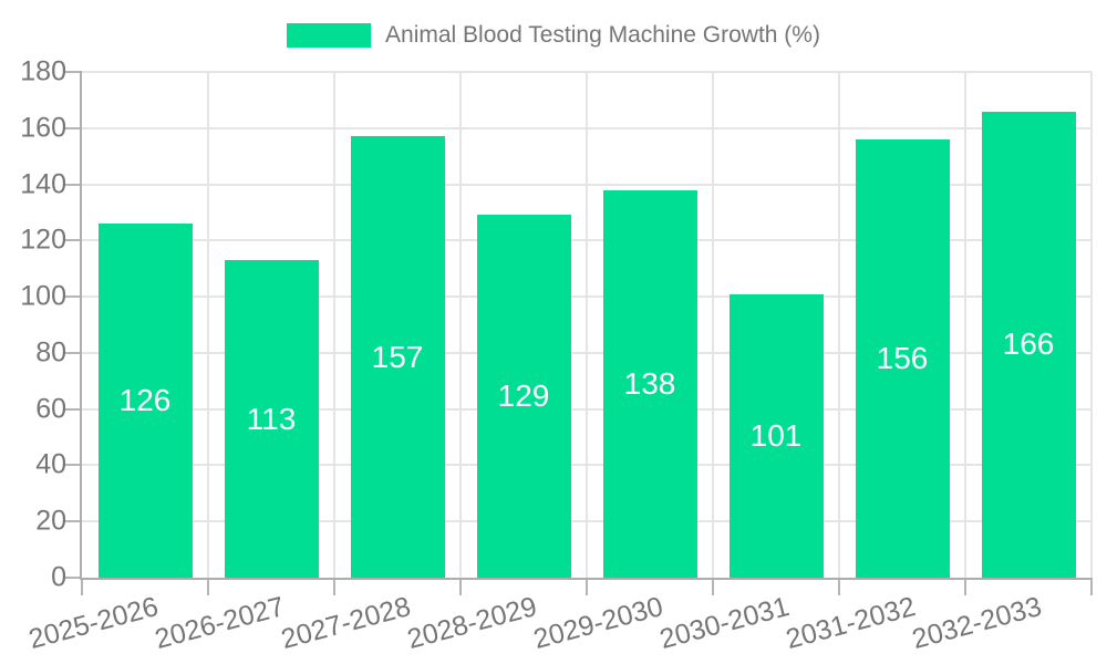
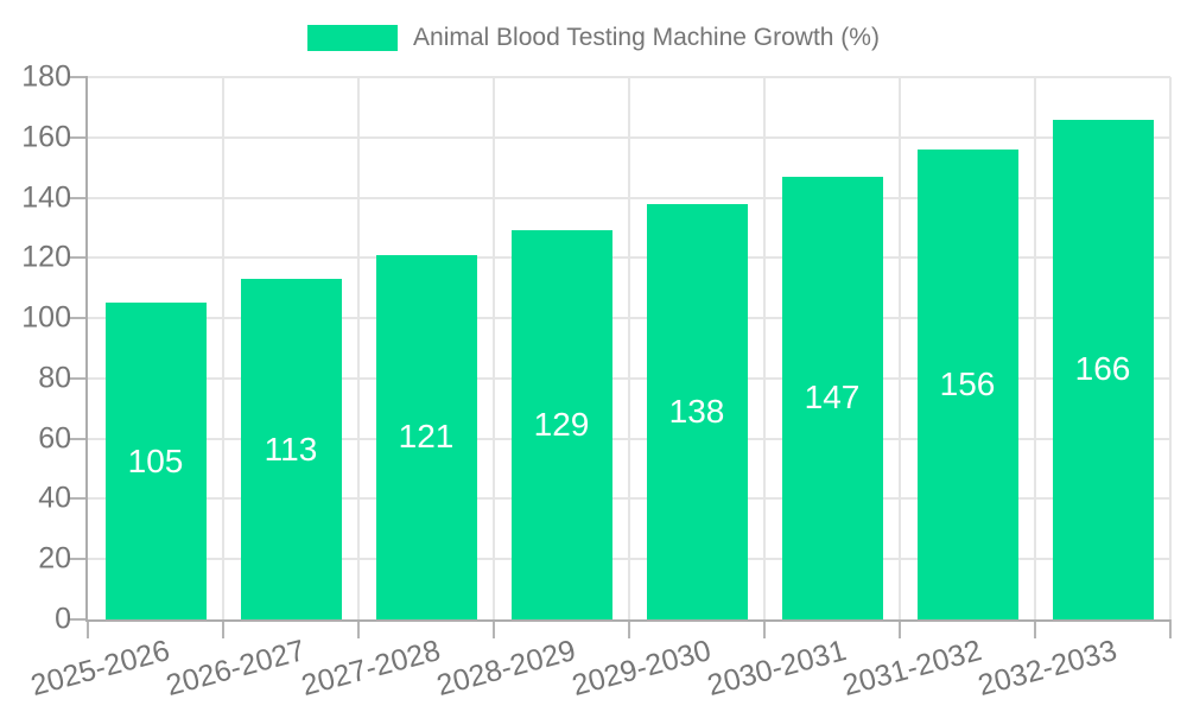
2025-2026: 126 -> 105
2027-2028: 157 -> 121
2030-2031: 101 -> 147
